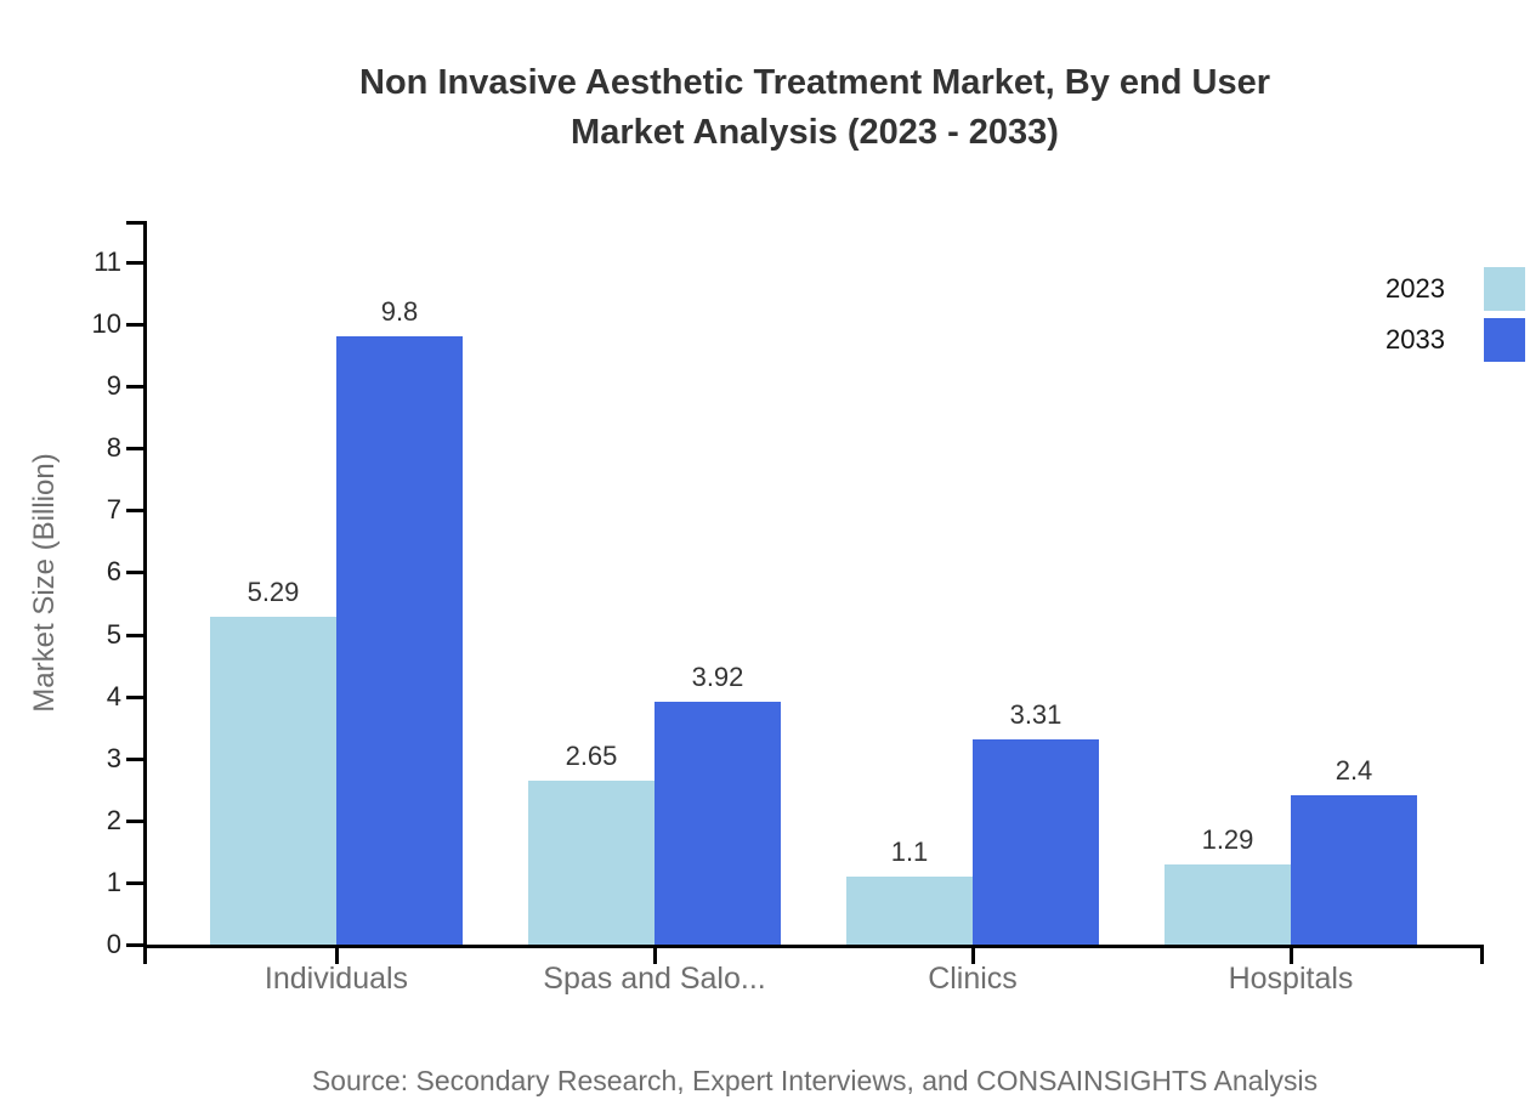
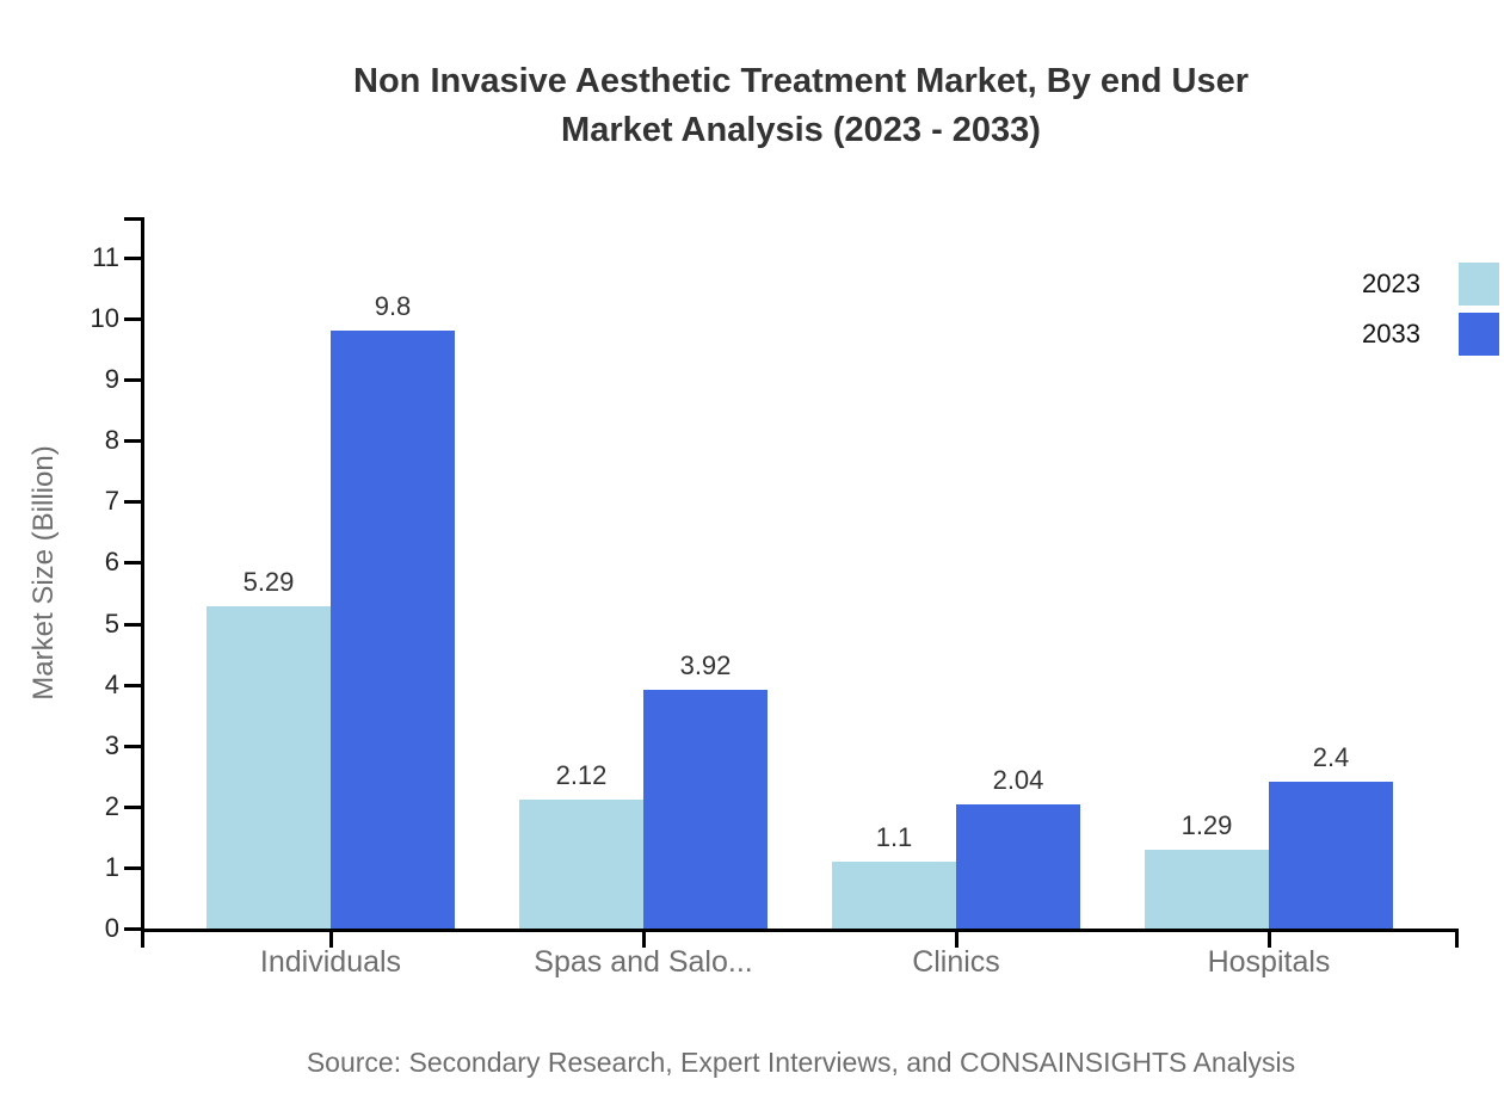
2023/Spas and Salo...: 2.65 -> 2.12
2033/Clinics: 3.31 -> 2.04
